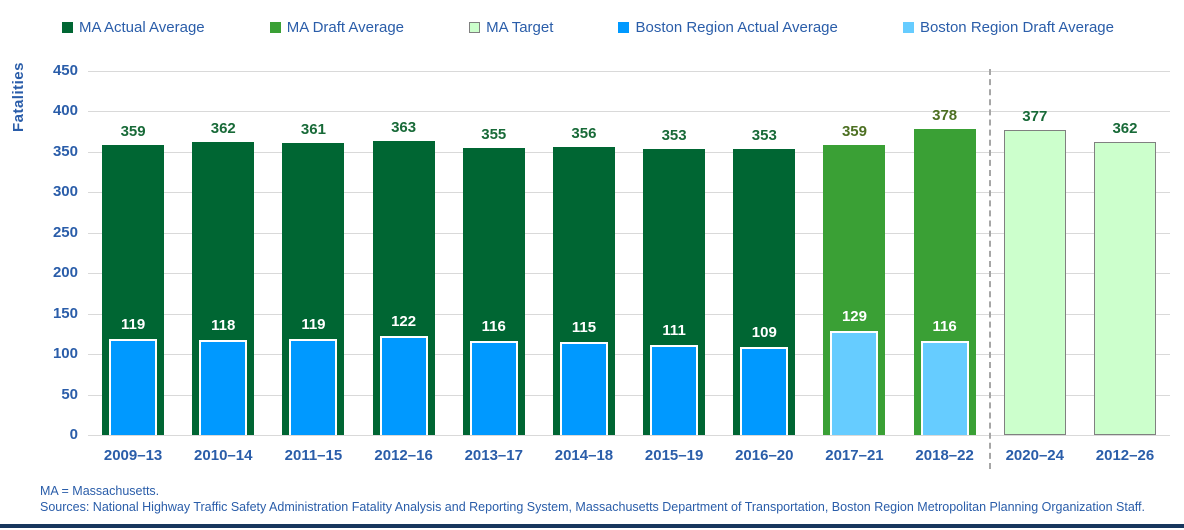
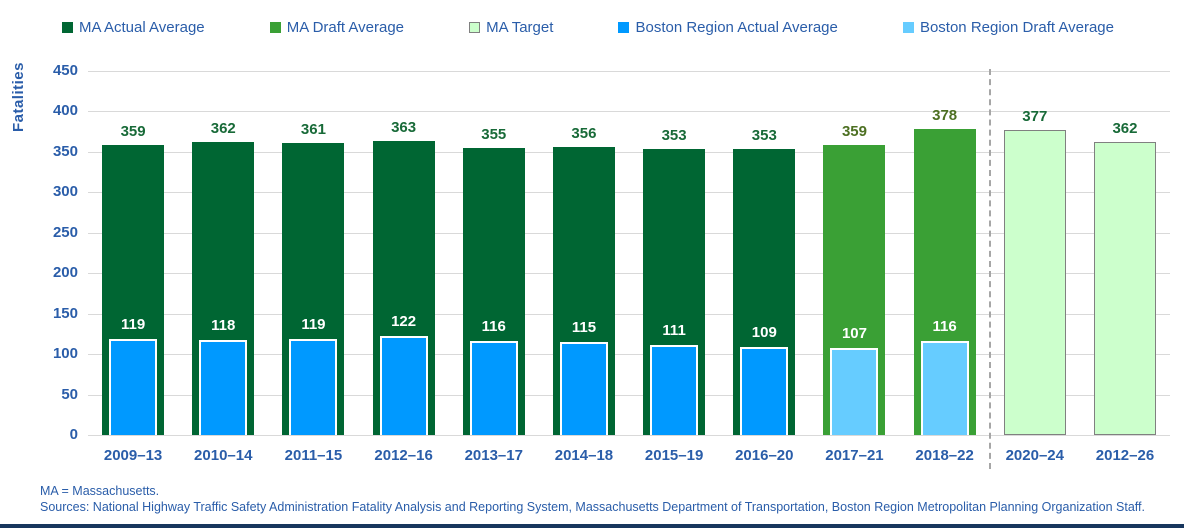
Boston Region Draft Average/2017–21: 129 -> 107
